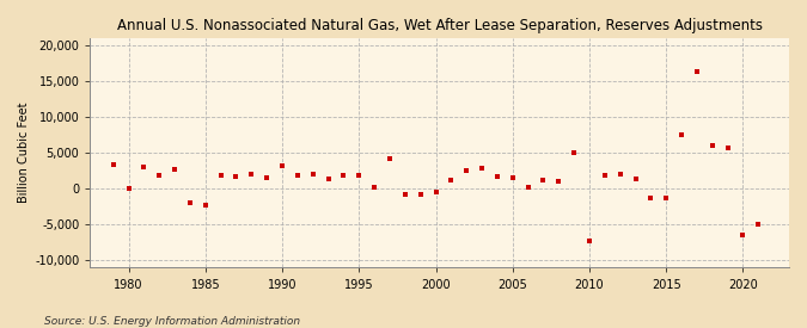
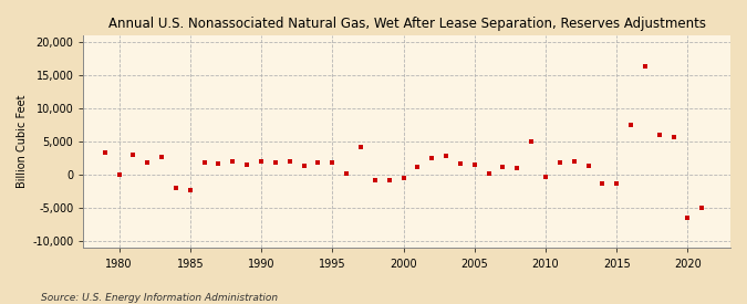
1990: 3,200 -> 2,100
2010: -7,200 -> -300
